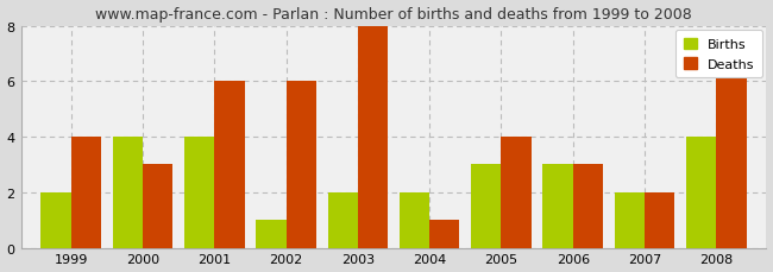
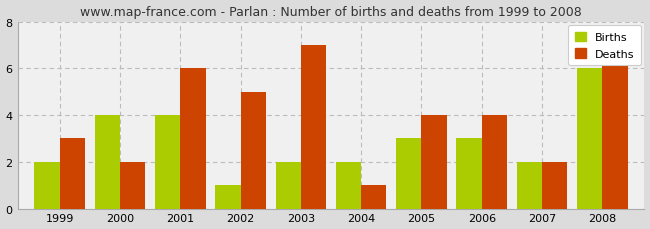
Deaths/1999: 4 -> 3
Deaths/2000: 3 -> 2
Deaths/2002: 6 -> 5
Deaths/2003: 8 -> 7
Deaths/2006: 3 -> 4
Births/2008: 4 -> 6
